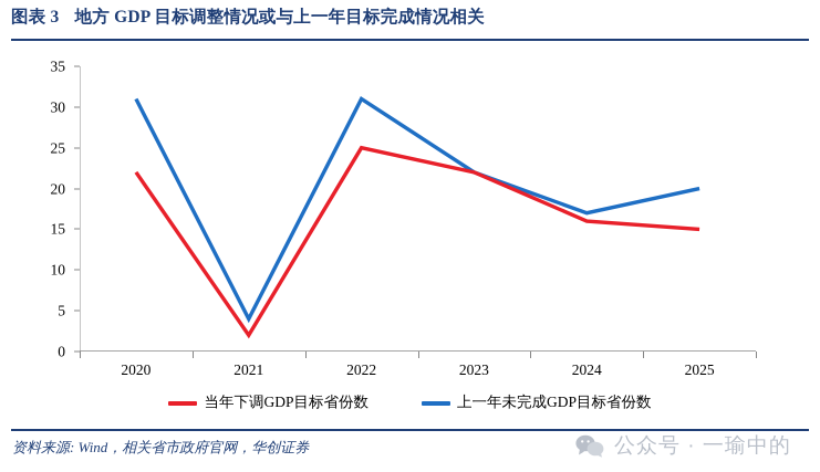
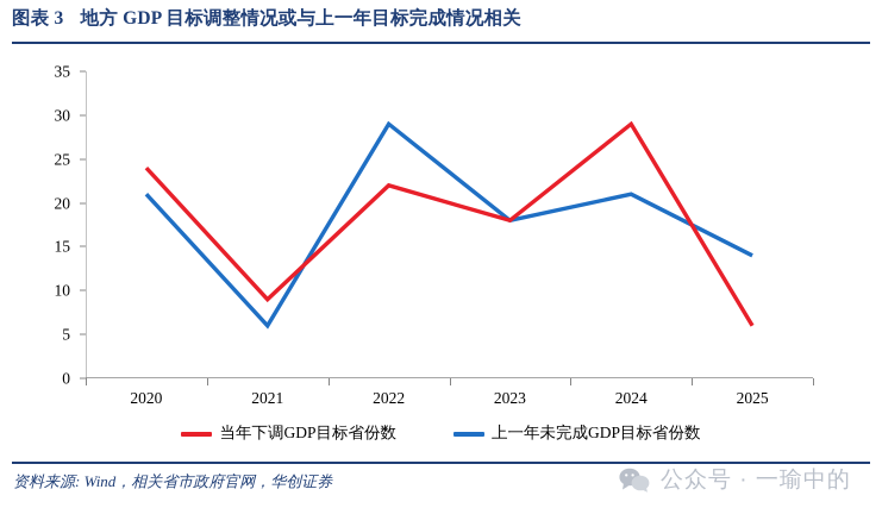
当年下调GDP目标省份数/2020: 22 -> 24
上一年未完成GDP目标省份数/2020: 31 -> 21
当年下调GDP目标省份数/2021: 2 -> 9
上一年未完成GDP目标省份数/2021: 4 -> 6
当年下调GDP目标省份数/2022: 25 -> 22
上一年未完成GDP目标省份数/2022: 31 -> 29
当年下调GDP目标省份数/2023: 22 -> 18
上一年未完成GDP目标省份数/2023: 22 -> 18
当年下调GDP目标省份数/2024: 16 -> 29
上一年未完成GDP目标省份数/2024: 17 -> 21
当年下调GDP目标省份数/2025: 15 -> 6
上一年未完成GDP目标省份数/2025: 20 -> 14
